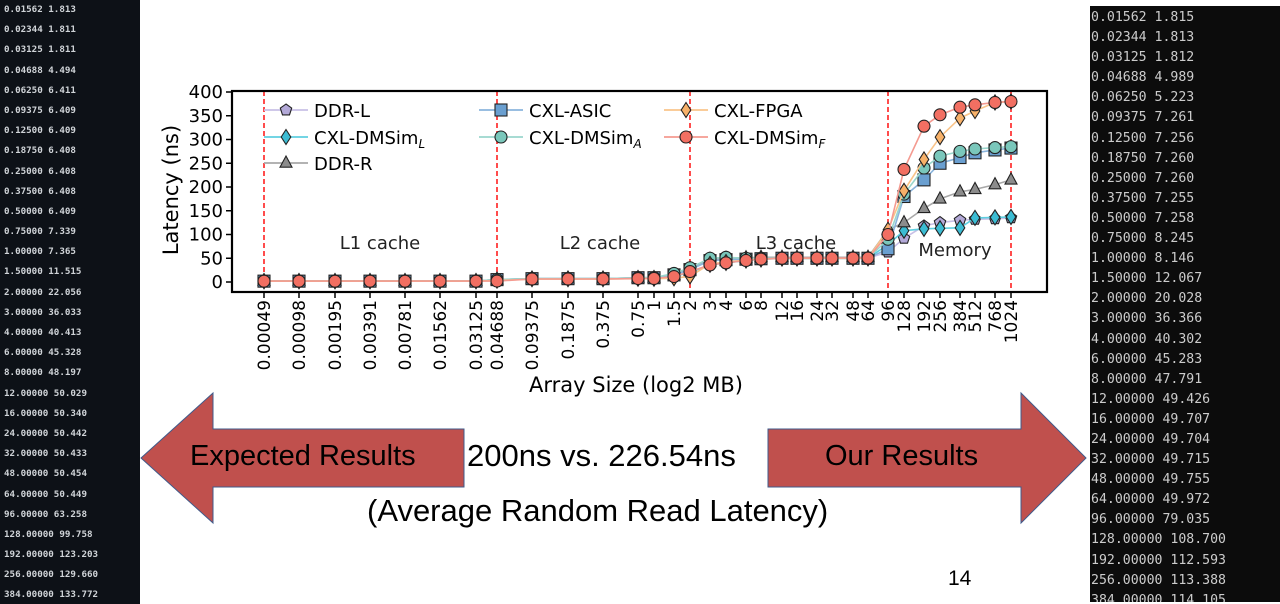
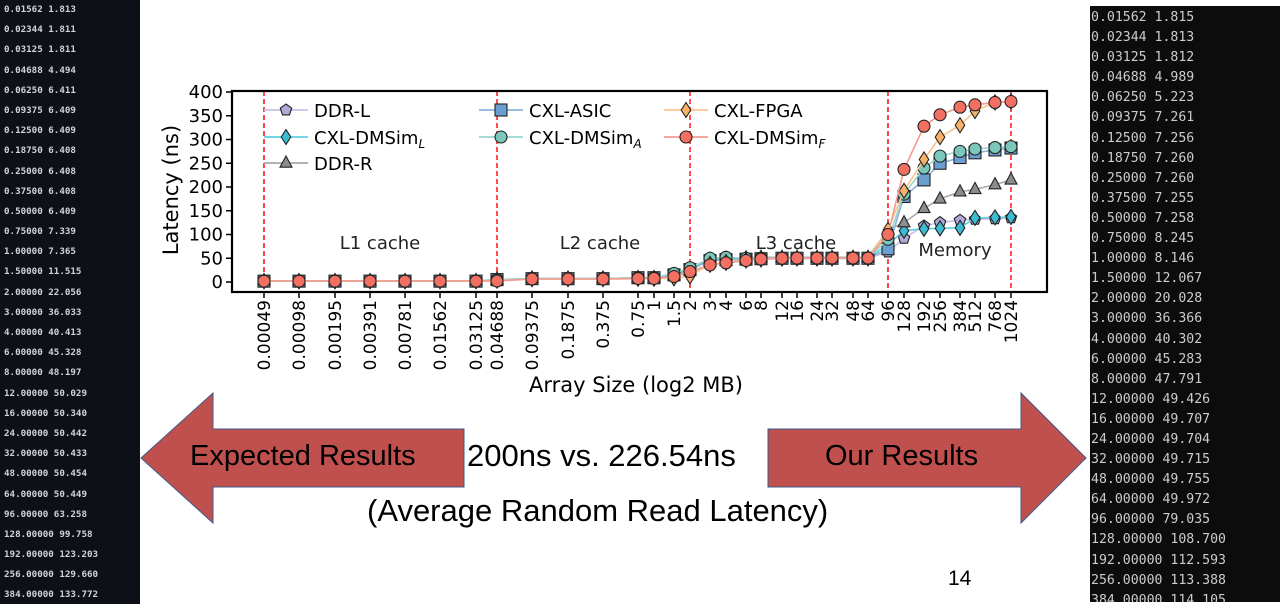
CXL-FPGA/384: 340 -> 330
